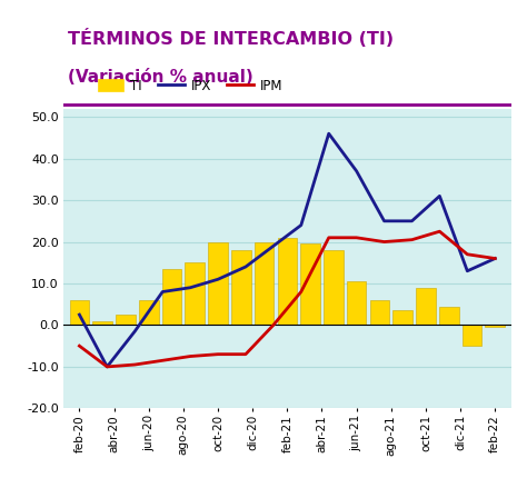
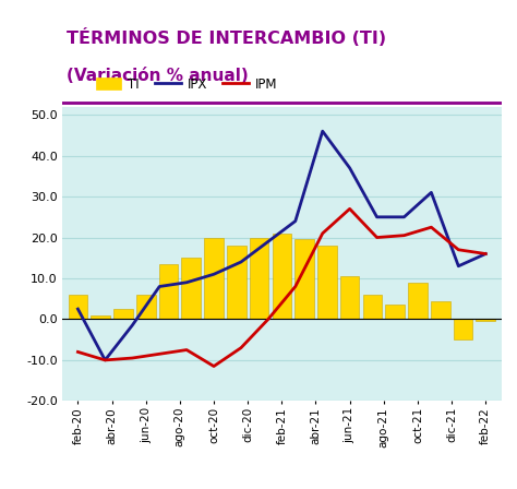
IPM/feb-20: -5.0 -> -8.0
IPM/oct-20: -7.0 -> -11.5
IPM/jun-21: 21.0 -> 27.0
